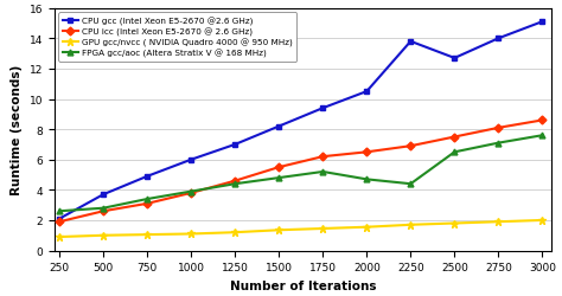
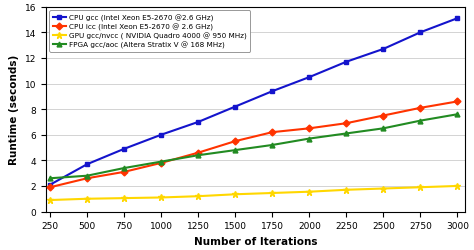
FPGA gcc/aoc (Altera Stratix V @ 168 MHz)/2000: 4.7 -> 5.7
CPU gcc (Intel Xeon E5-2670 @2.6 GHz)/2250: 13.8 -> 11.7
FPGA gcc/aoc (Altera Stratix V @ 168 MHz)/2250: 4.4 -> 6.1
